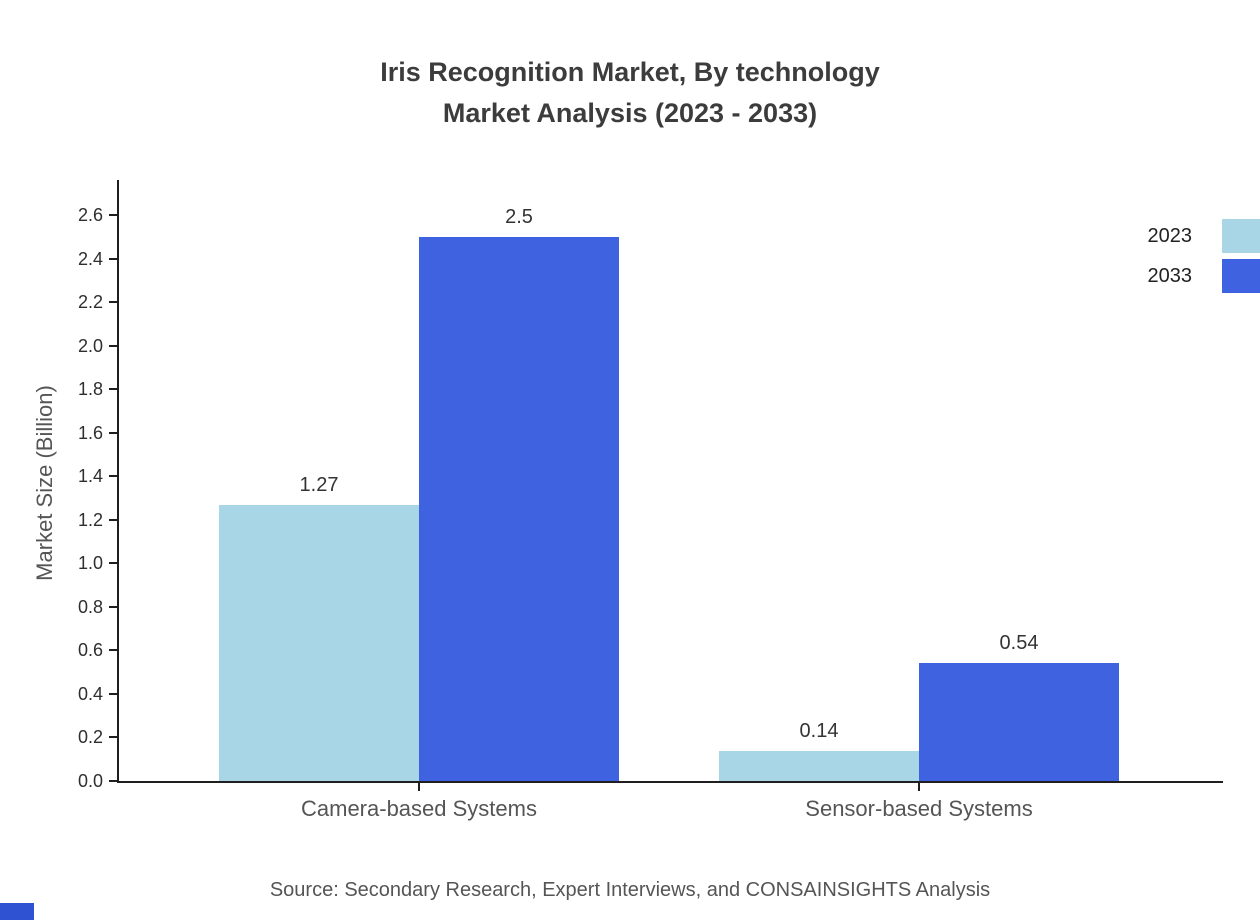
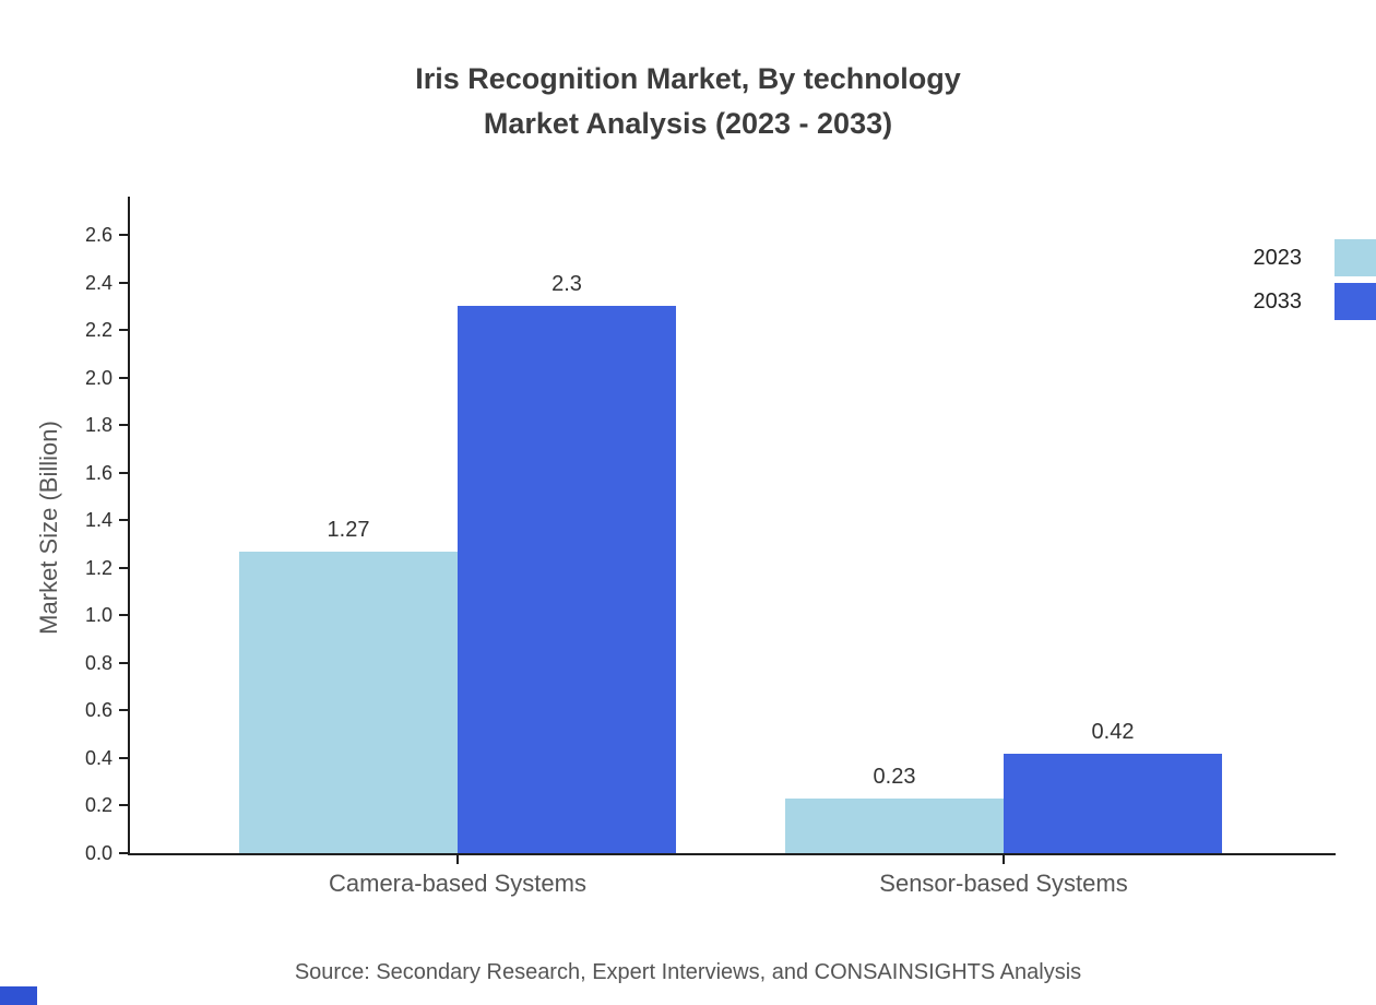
2033/Camera-based Systems: 2.5 -> 2.3
2023/Sensor-based Systems: 0.14 -> 0.23
2033/Sensor-based Systems: 0.54 -> 0.42
